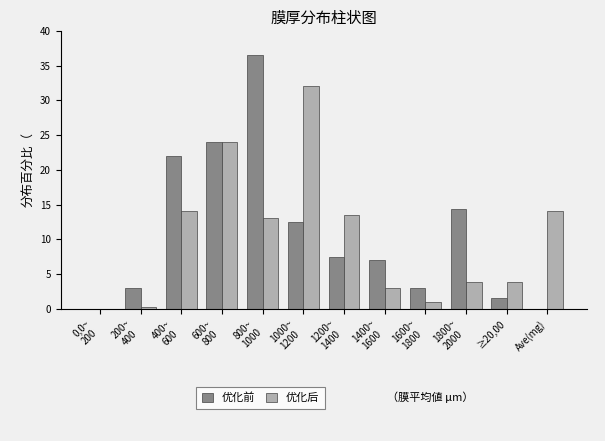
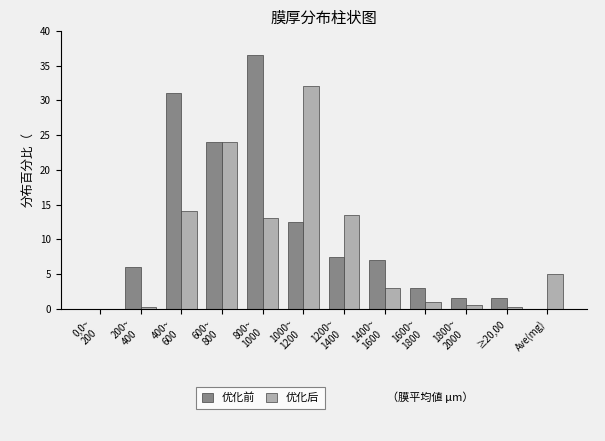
优化前/200~ 400: 3.0 -> 6.0
优化前/400~ 600: 22.0 -> 31.0
优化前/1800~ 2000: 14.4 -> 1.5
优化后/1800~ 2000: 3.8 -> 0.5
优化后/≥20,00: 3.8 -> 0.2
优化后/Ave(mg): 14.0 -> 5.0
